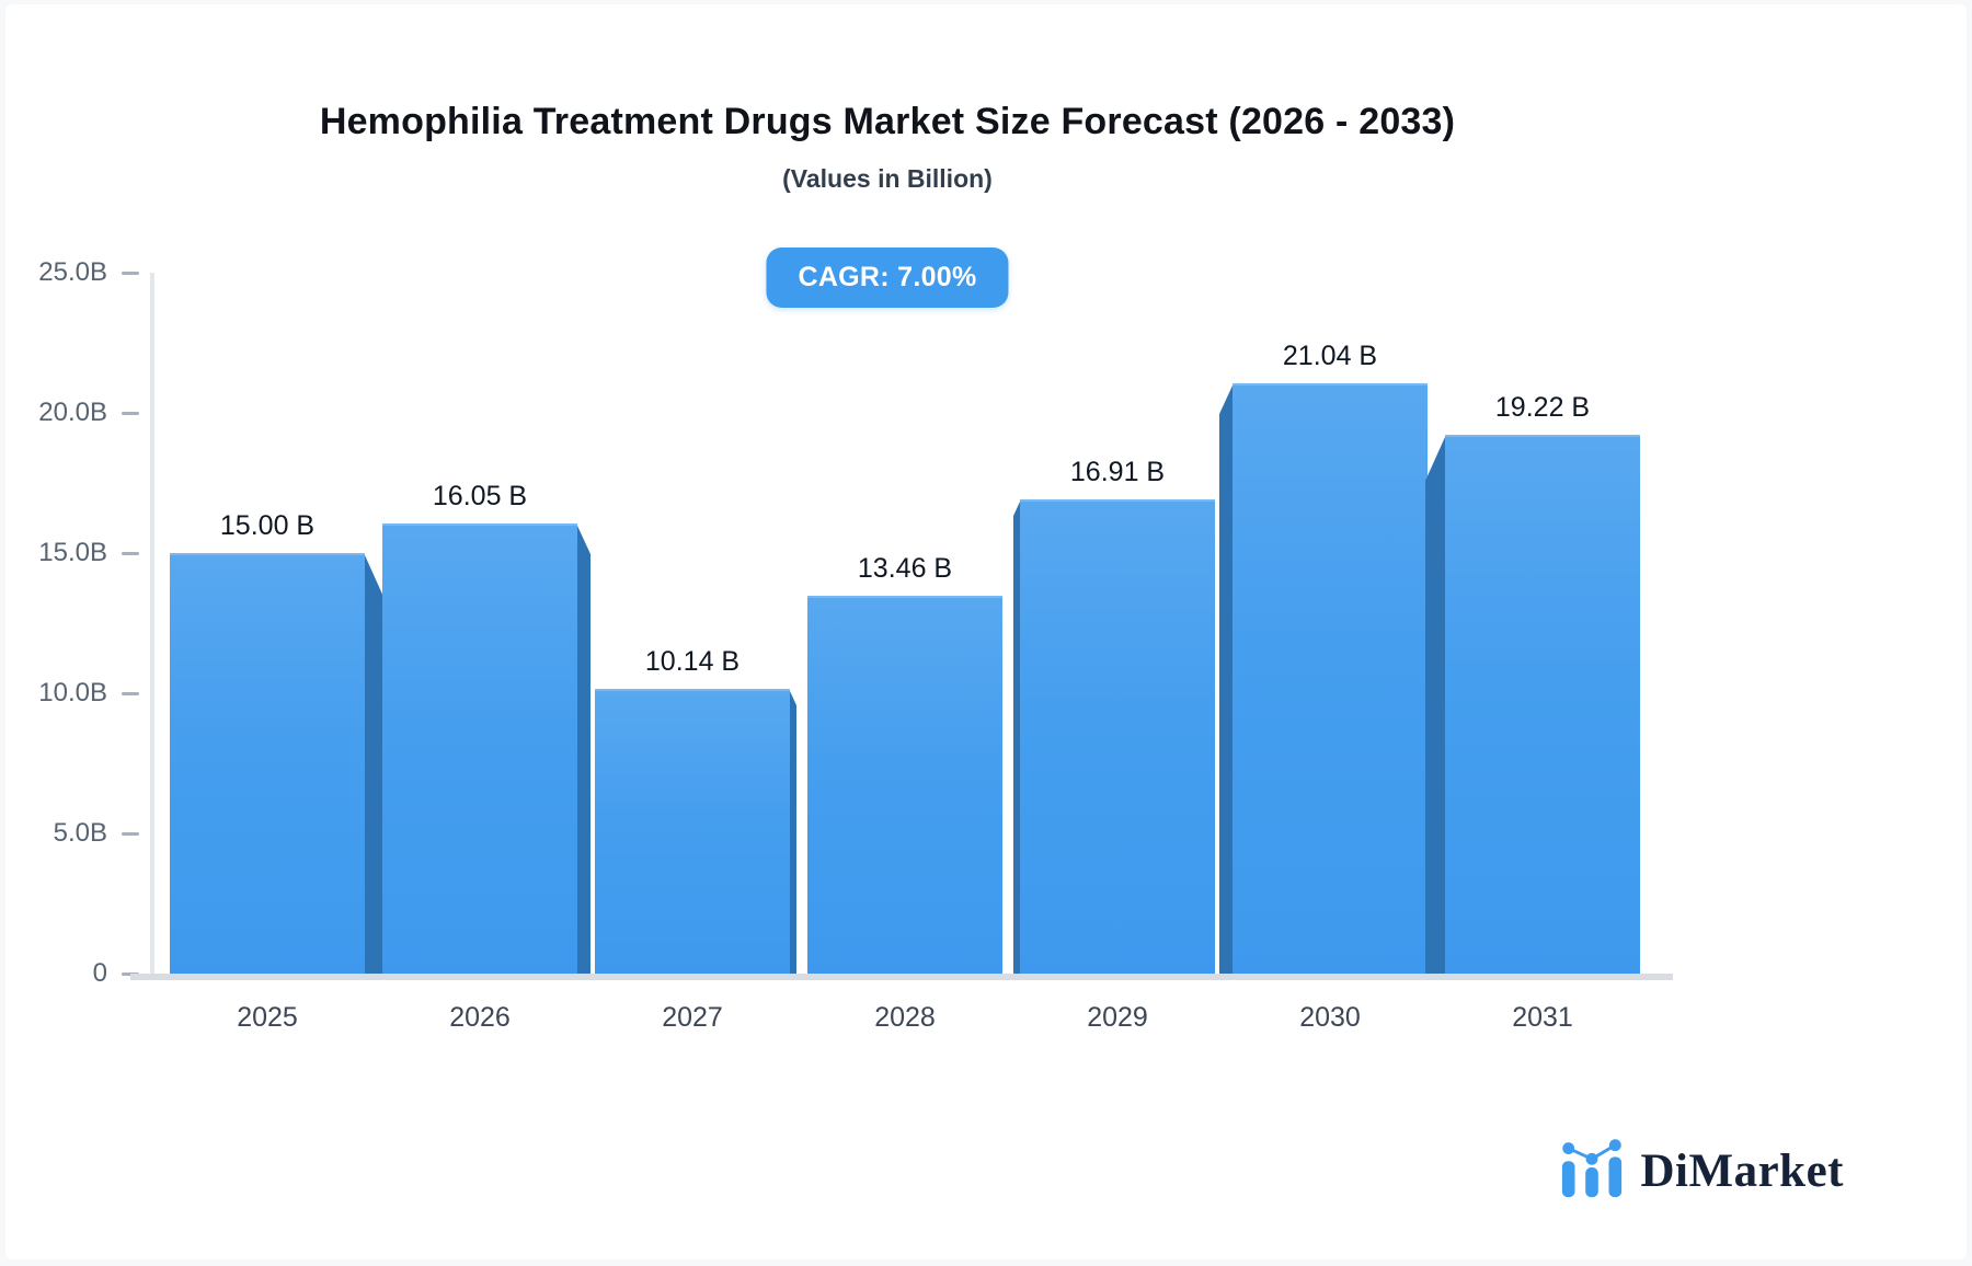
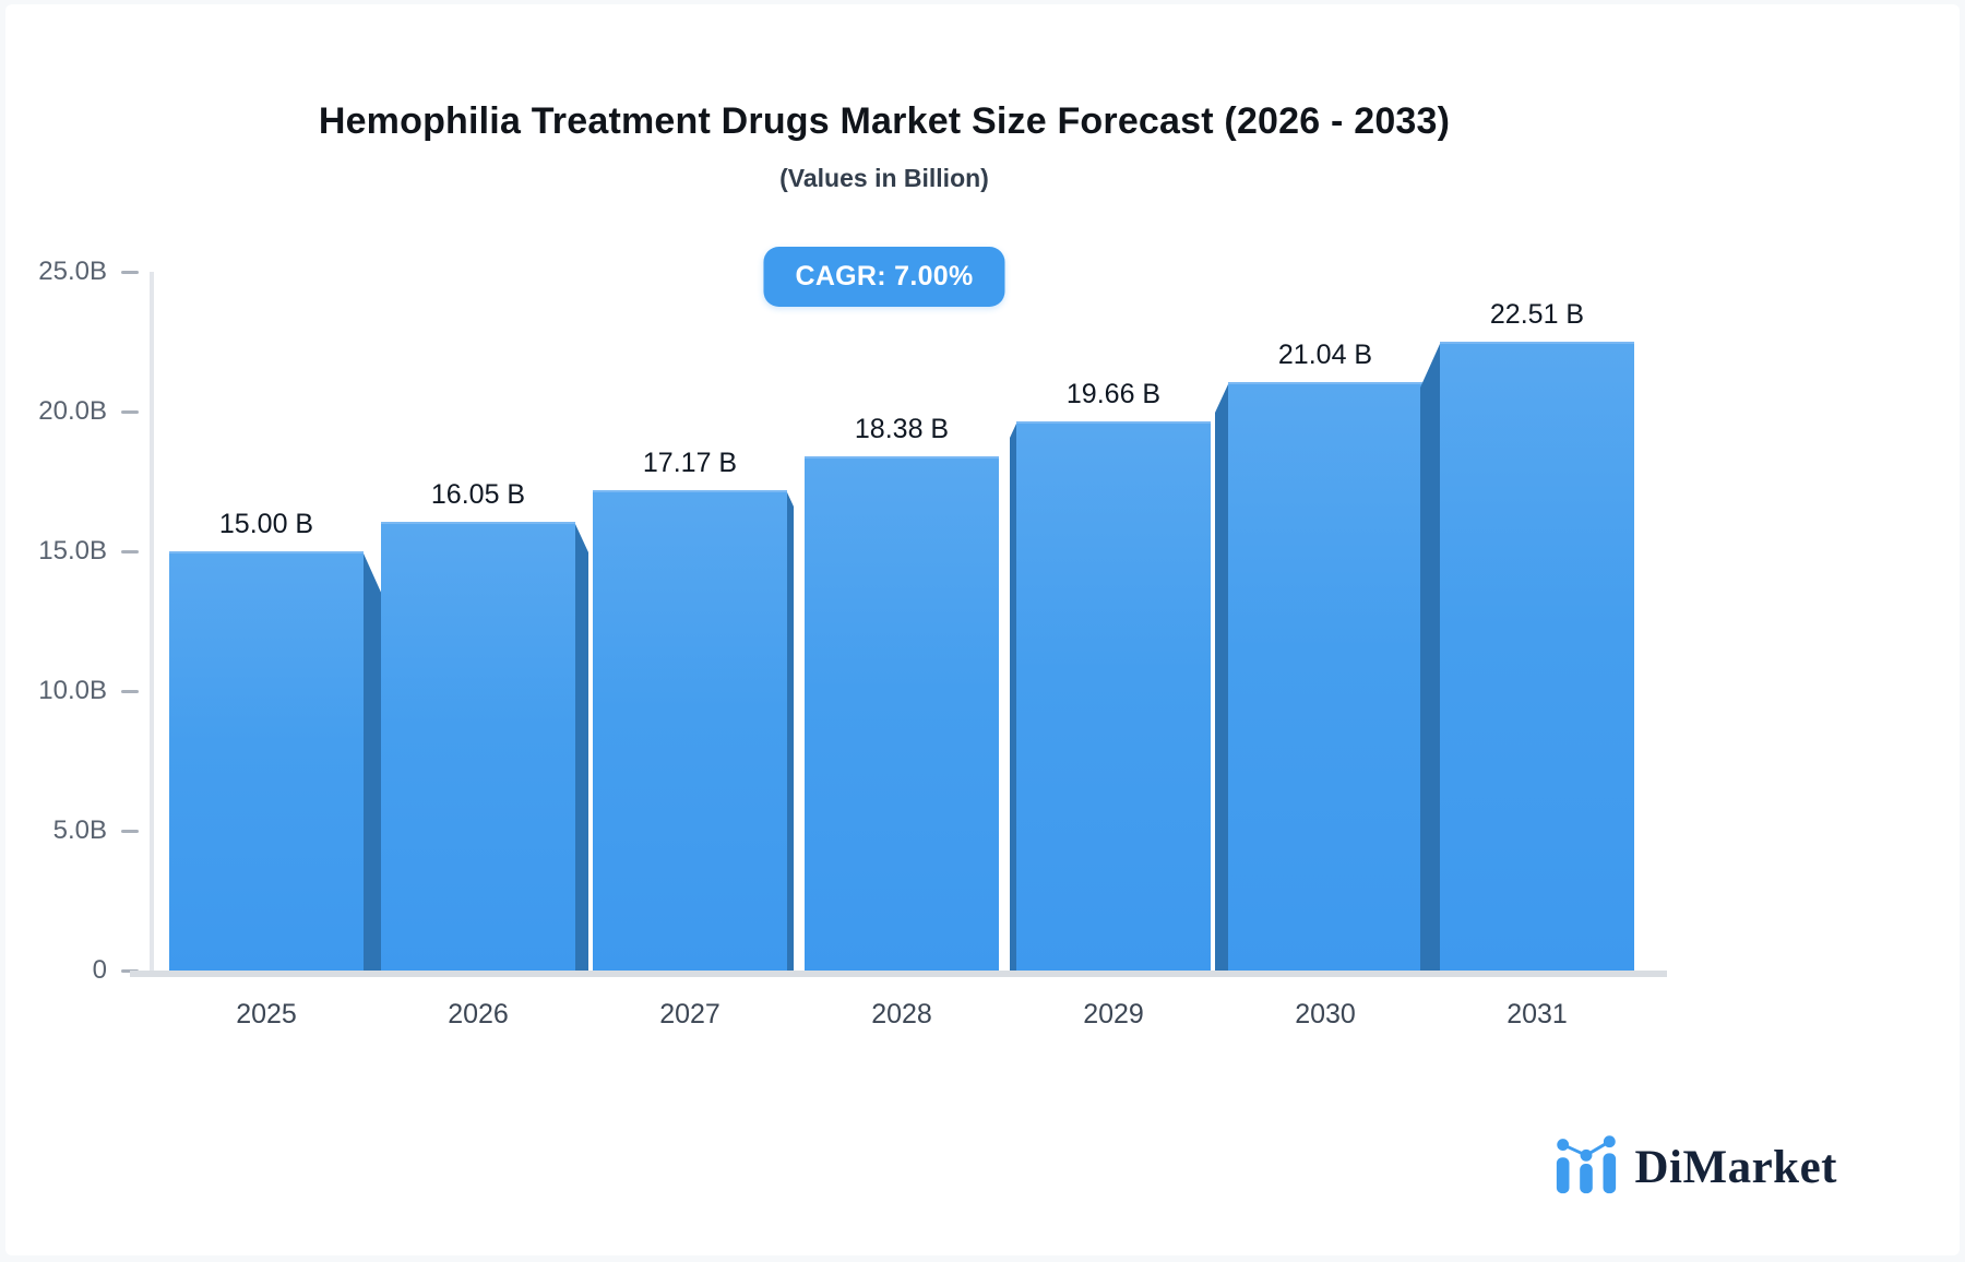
2027: 10.14 -> 17.17
2028: 13.46 -> 18.38
2029: 16.91 -> 19.66
2031: 19.22 -> 22.51
